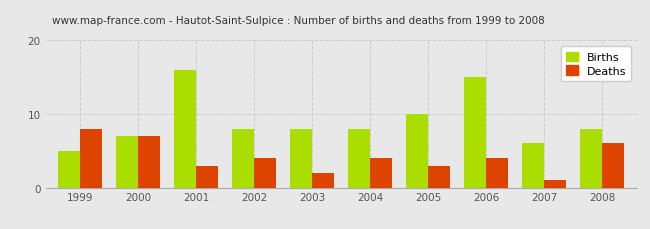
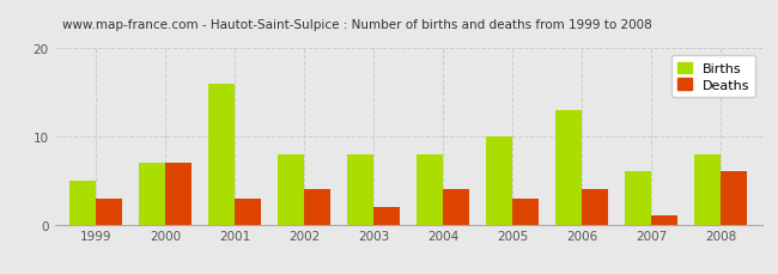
Deaths/1999: 8 -> 3
Births/2006: 15 -> 13
